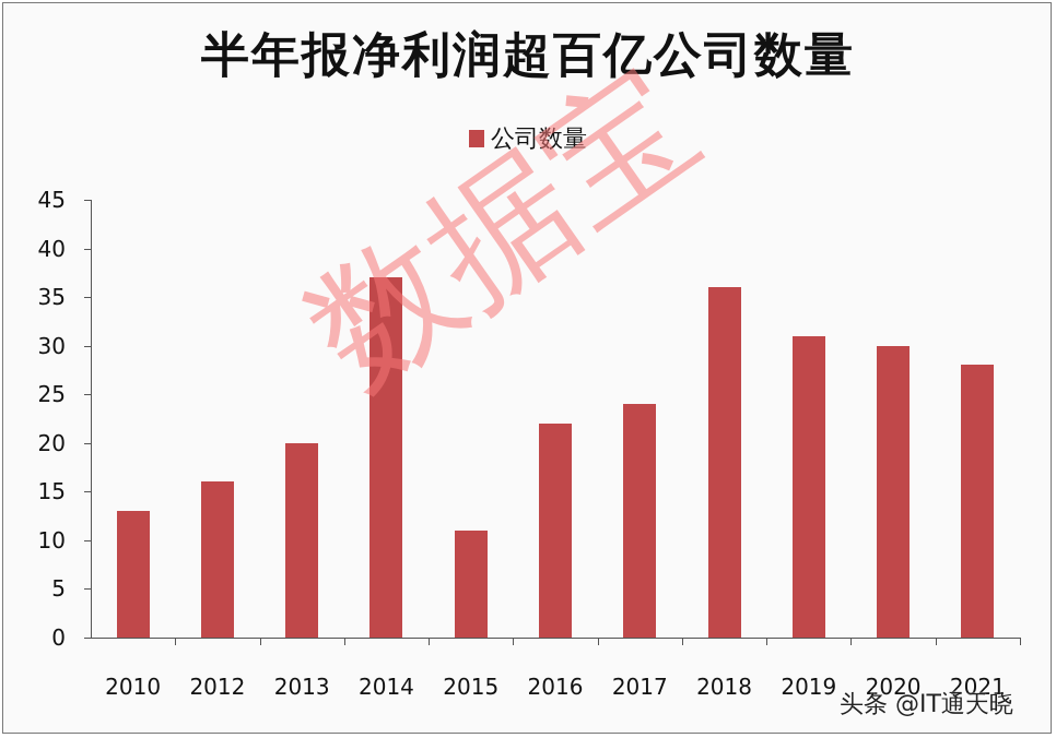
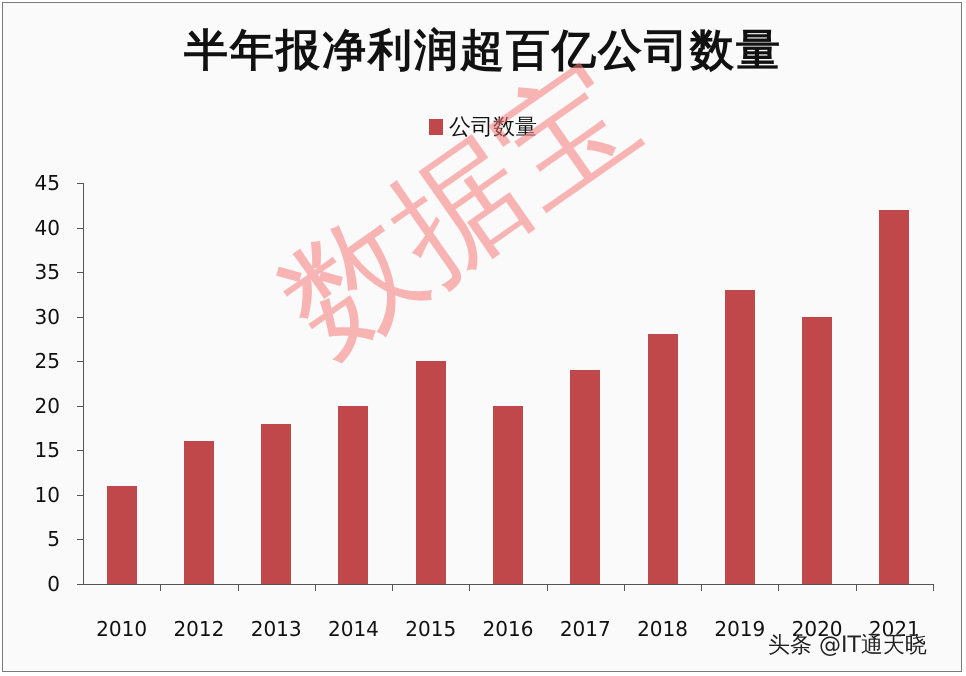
2010: 13 -> 11
2013: 20 -> 18
2014: 37 -> 20
2015: 11 -> 25
2016: 22 -> 20
2018: 36 -> 28
2019: 31 -> 33
2021: 28 -> 42
